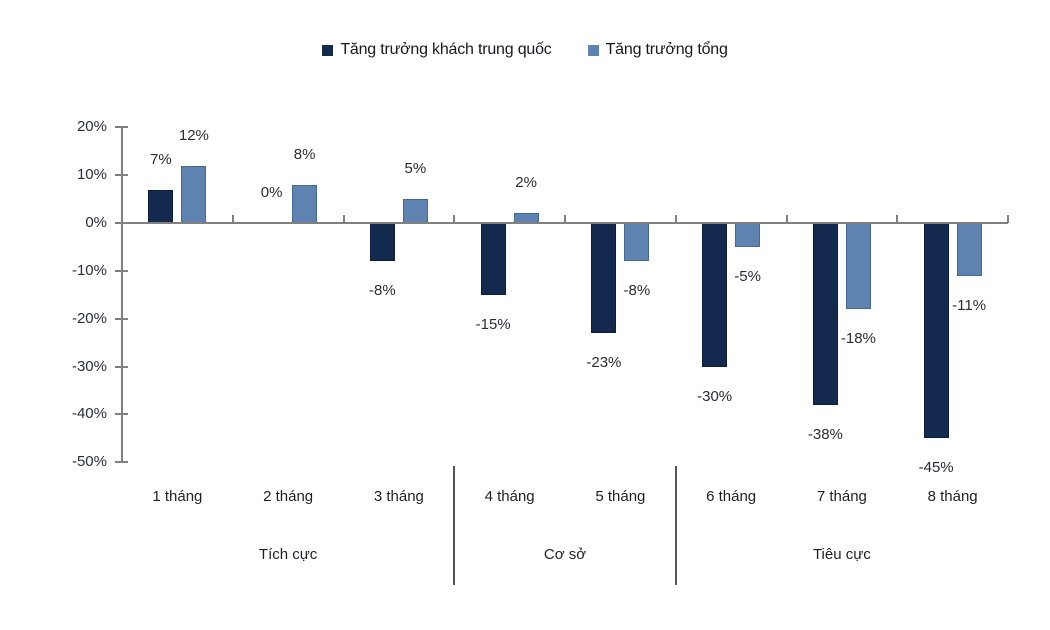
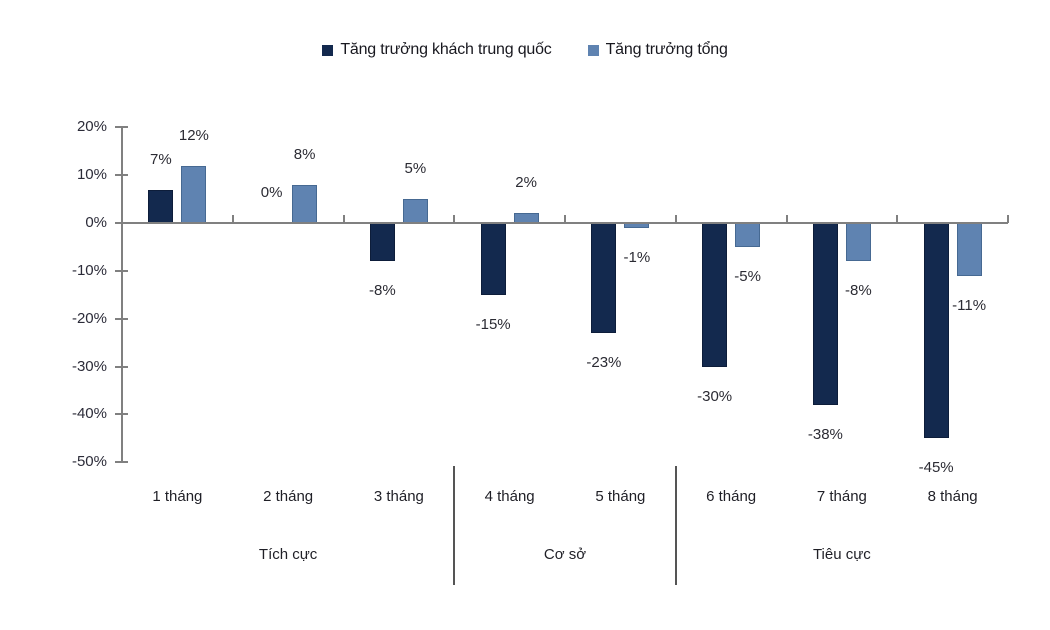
Tăng trưởng tổng/5 tháng: -8% -> -1%
Tăng trưởng tổng/7 tháng: -18% -> -8%
